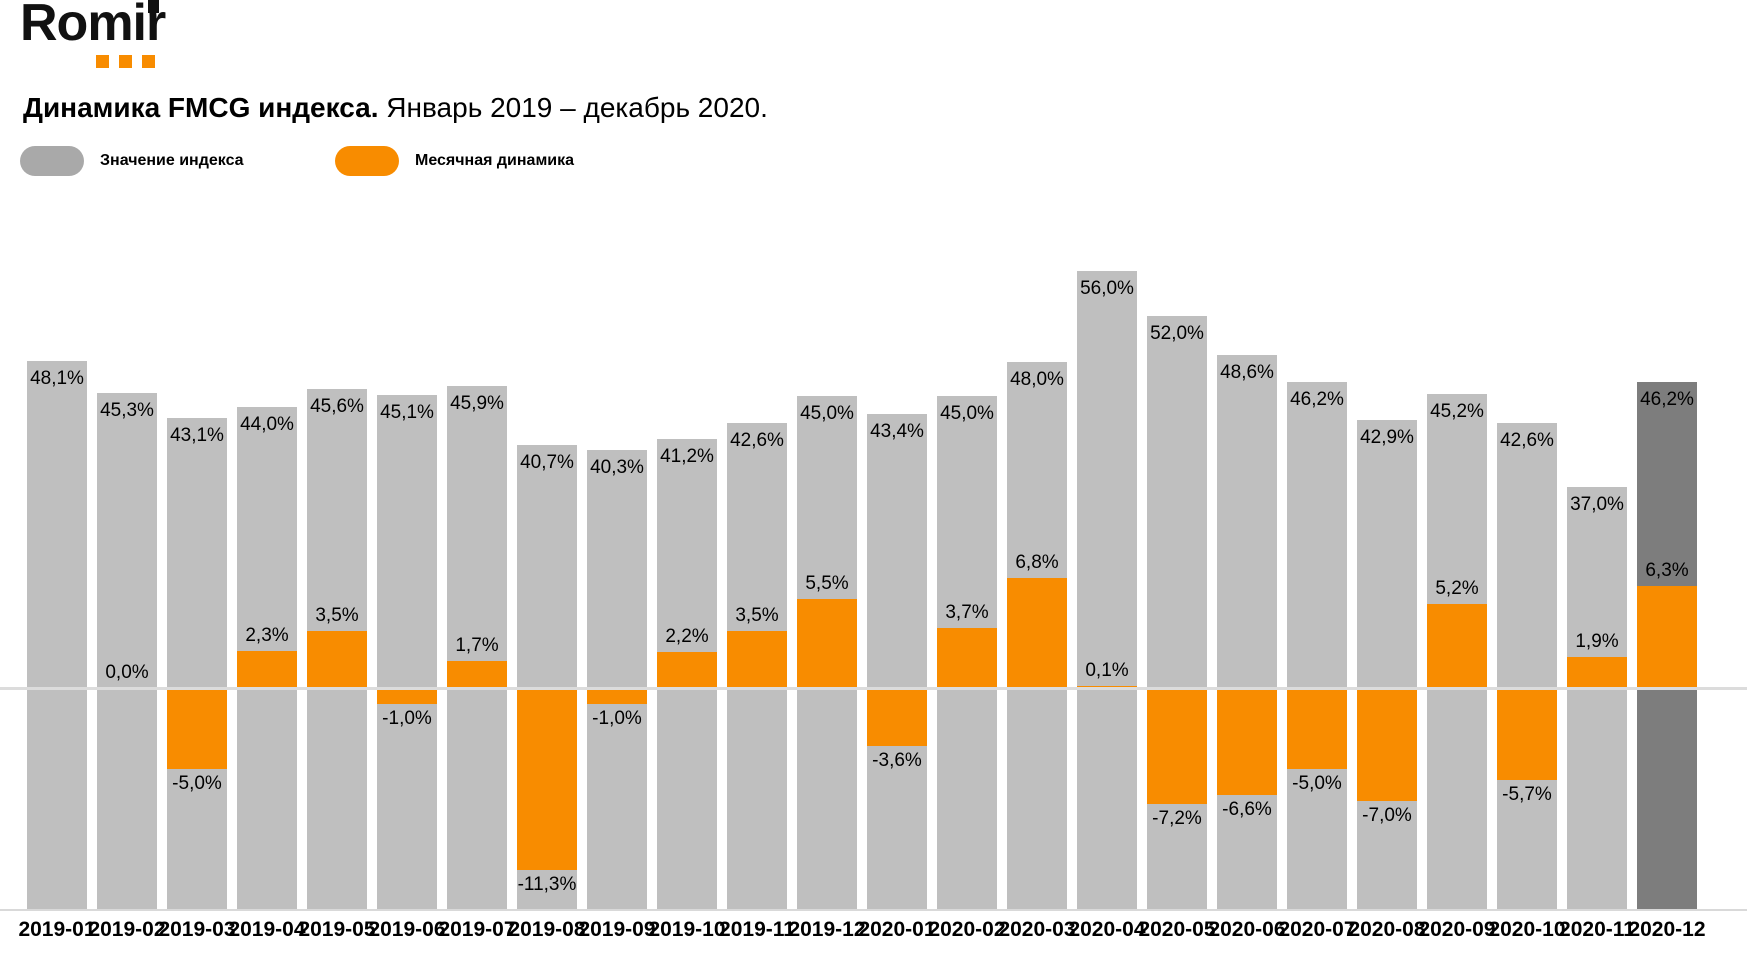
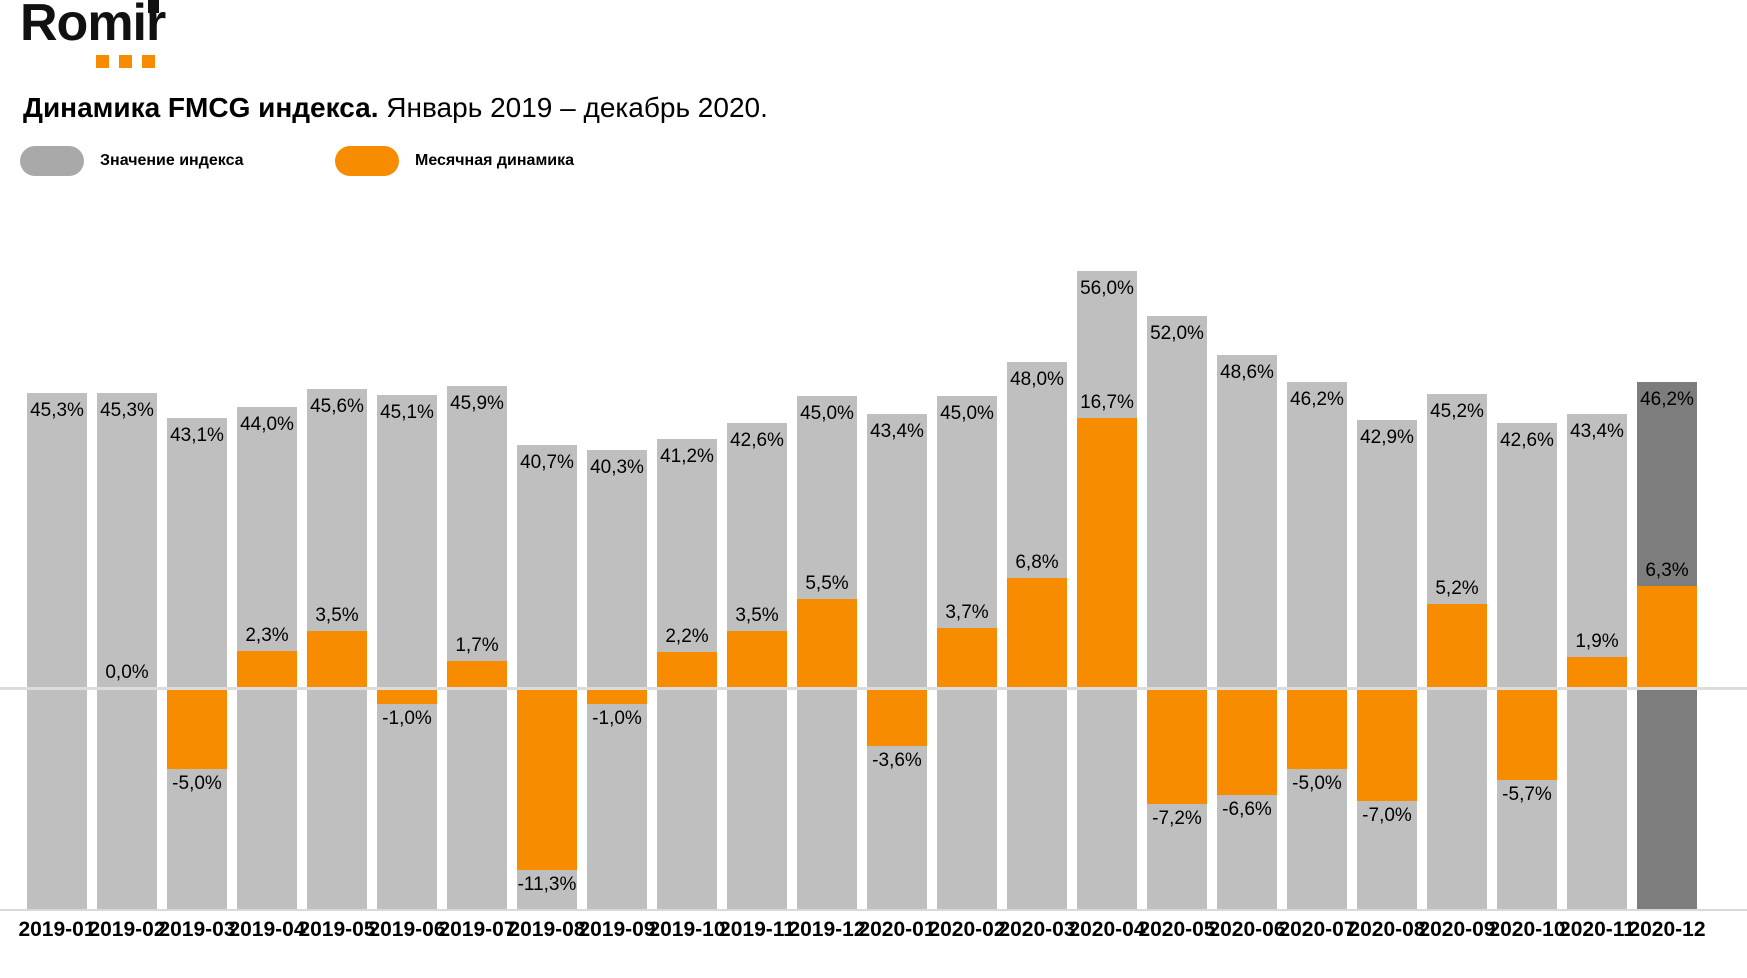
Значение индекса/2019-01: 48,1% -> 45,3%
Месячная динамика/2020-04: 0,1% -> 16,7%
Значение индекса/2020-11: 37,0% -> 43,4%
